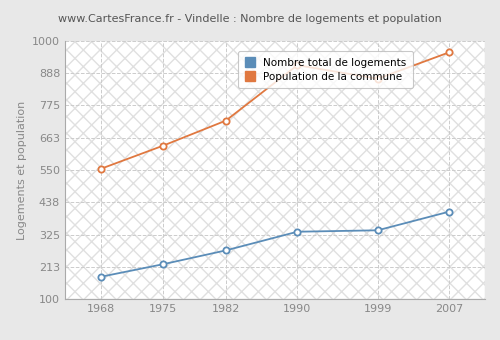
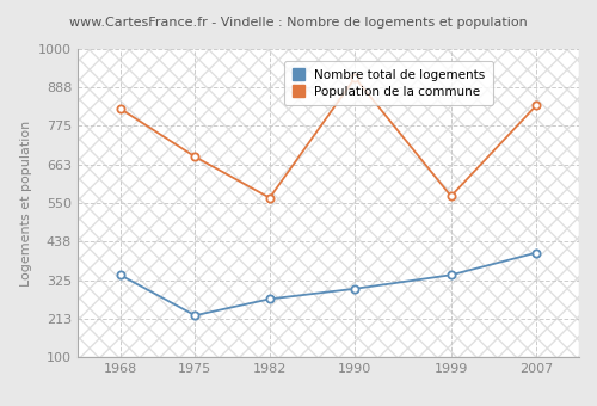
Nombre total de logements/1968: 178 -> 340
Population de la commune/1968: 554 -> 825
Population de la commune/1975: 635 -> 685
Population de la commune/1982: 722 -> 565
Nombre total de logements/1990: 335 -> 300
Population de la commune/1999: 868 -> 570
Population de la commune/2007: 960 -> 835
